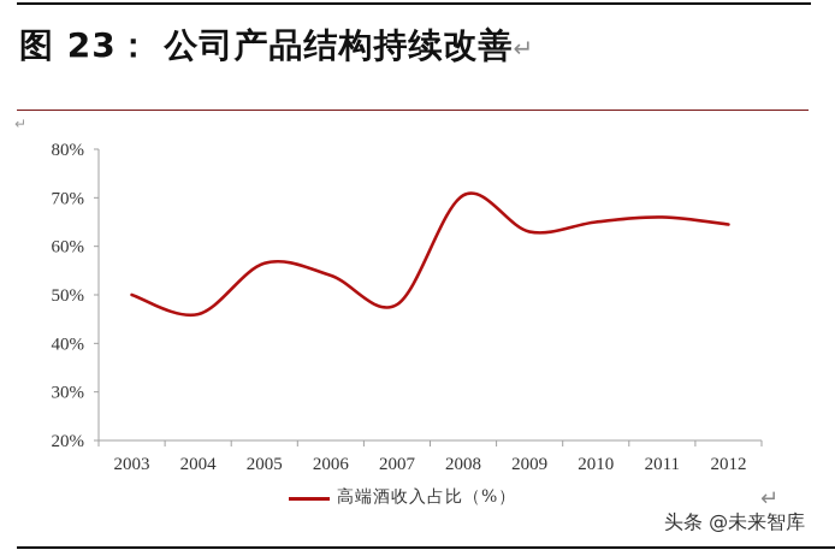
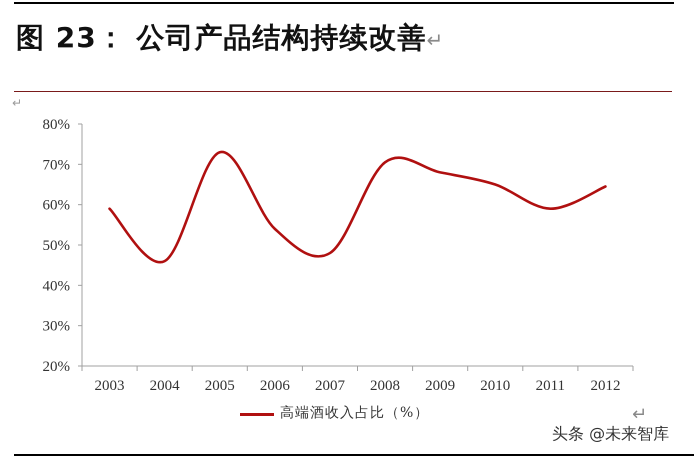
2003: 50% -> 59%
2005: 56% -> 73%
2009: 63% -> 68%
2011: 66% -> 59%
